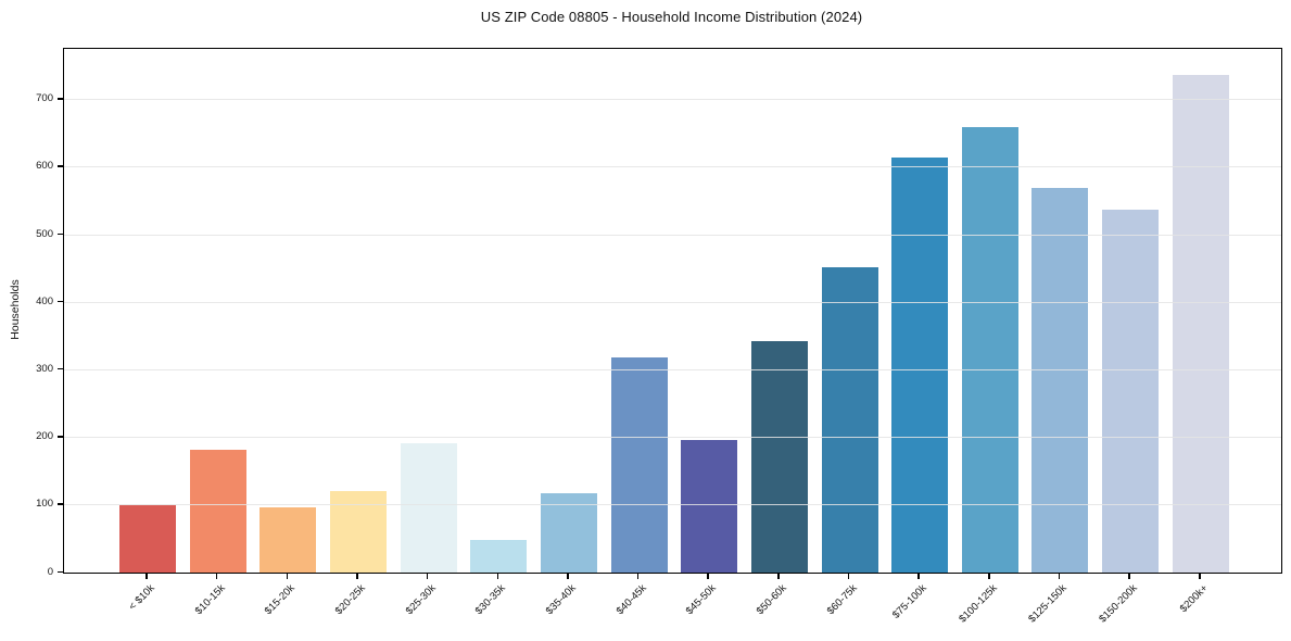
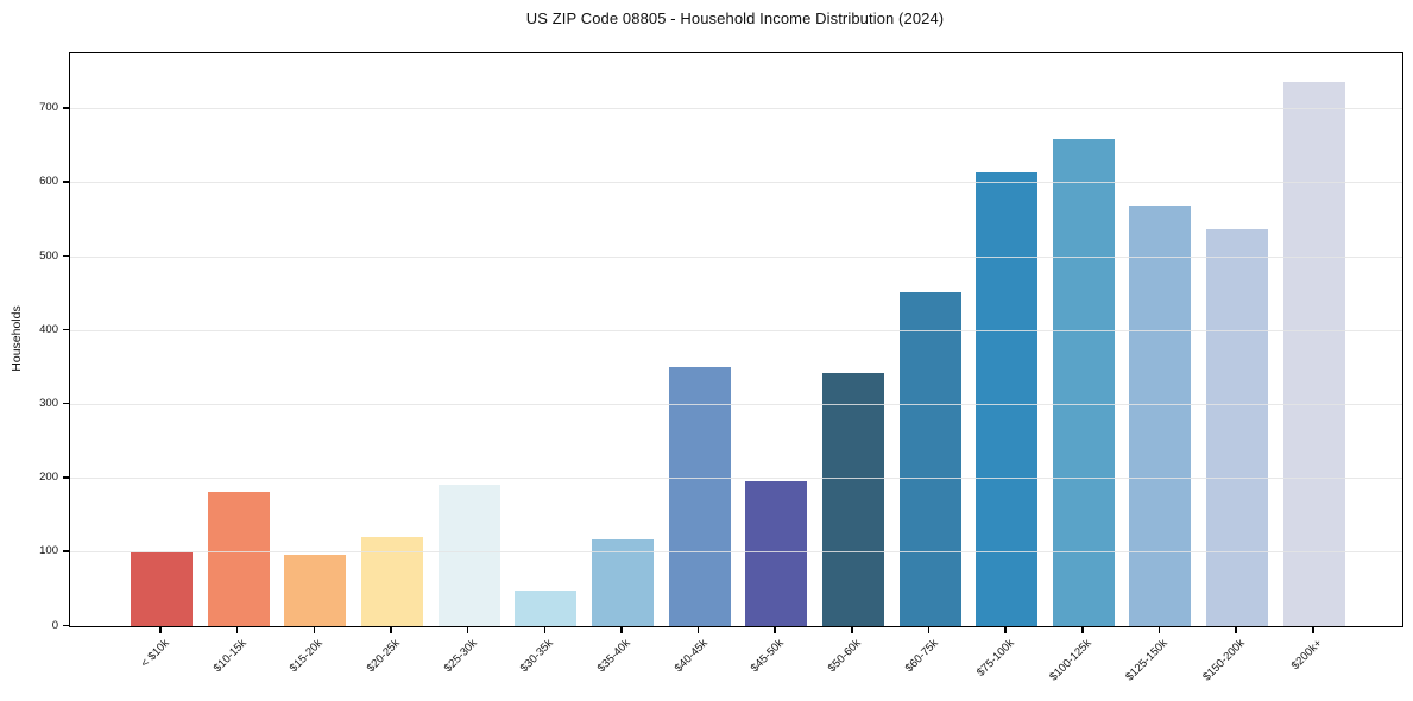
$40-45k: 320 -> 350
